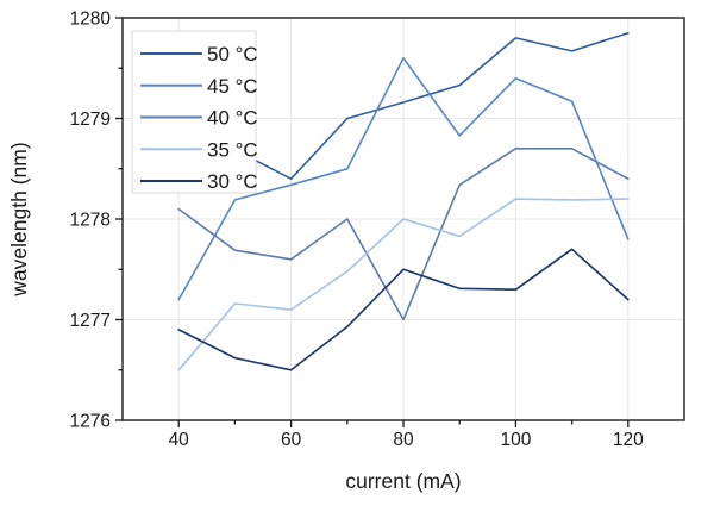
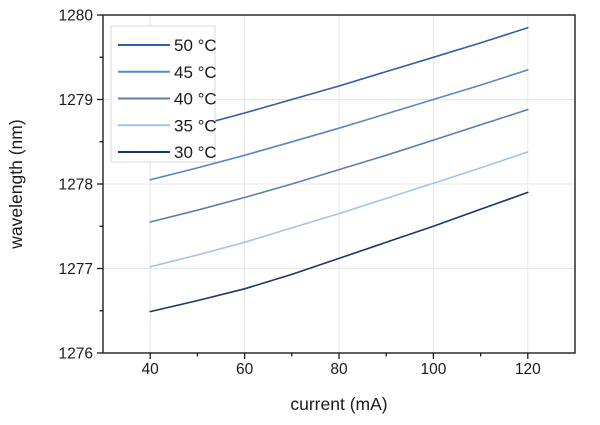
50 °C/40: 1279.1 -> 1278.5
45 °C/40: 1277.2 -> 1278.0
40 °C/40: 1278.1 -> 1277.5
35 °C/40: 1276.5 -> 1277.0
30 °C/40: 1276.9 -> 1276.5
50 °C/60: 1278.4 -> 1278.8
40 °C/60: 1277.6 -> 1277.8
35 °C/60: 1277.1 -> 1277.3
30 °C/60: 1276.5 -> 1276.8
45 °C/80: 1279.6 -> 1278.7
40 °C/80: 1277.0 -> 1278.2
35 °C/80: 1278.0 -> 1277.7
30 °C/80: 1277.5 -> 1277.1
50 °C/100: 1279.8 -> 1279.5
45 °C/100: 1279.4 -> 1279.0
40 °C/100: 1278.7 -> 1278.5
35 °C/100: 1278.2 -> 1278.0
30 °C/100: 1277.3 -> 1277.5
45 °C/120: 1277.8 -> 1279.3
40 °C/120: 1278.4 -> 1278.9
35 °C/120: 1278.2 -> 1278.4
30 °C/120: 1277.2 -> 1277.9
